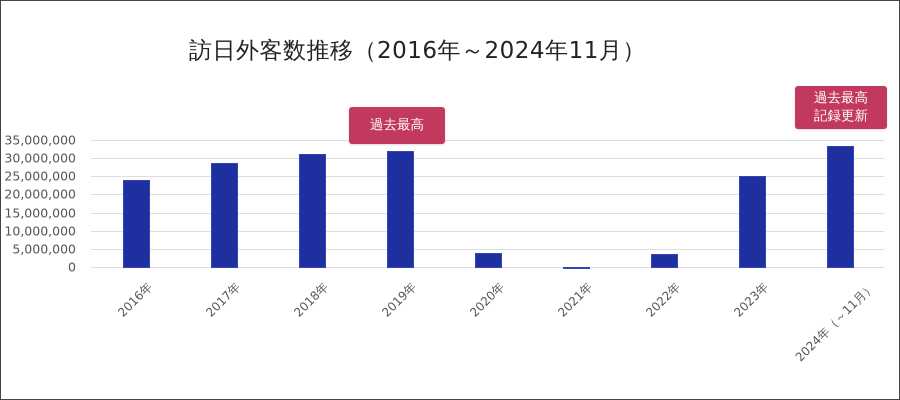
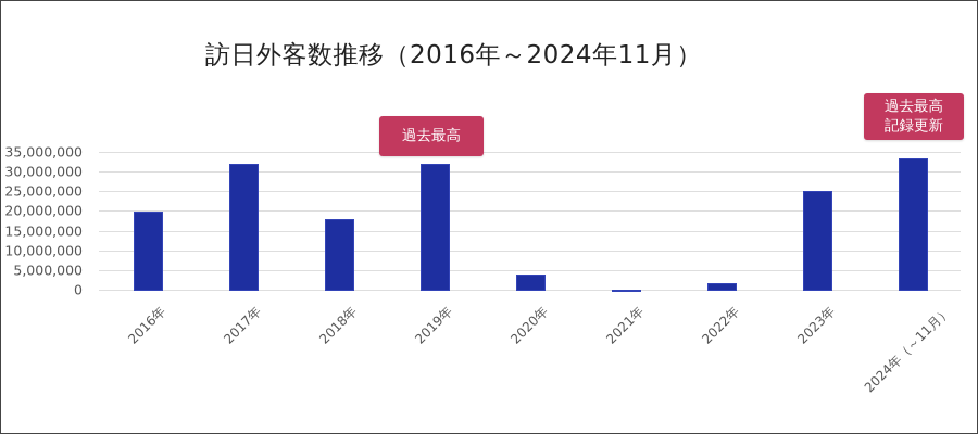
2016年: 24000000 -> 20000000
2017年: 29000000 -> 32000000
2018年: 31000000 -> 18000000
2022年: 4000000 -> 2000000
